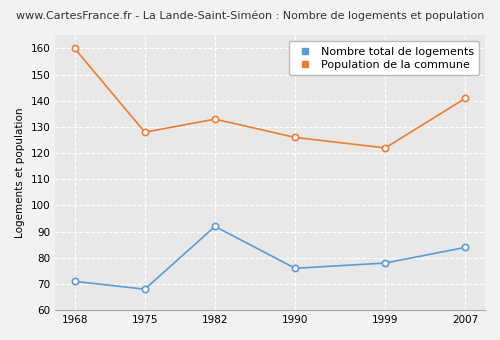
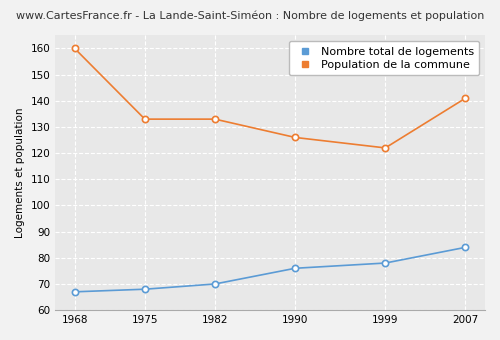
Nombre total de logements/1968: 71 -> 67
Population de la commune/1975: 128 -> 133
Nombre total de logements/1982: 92 -> 70
